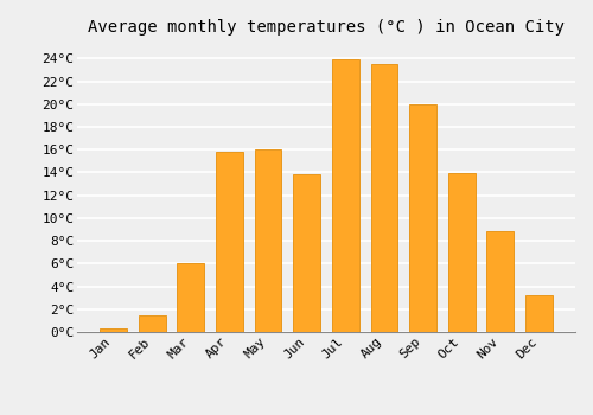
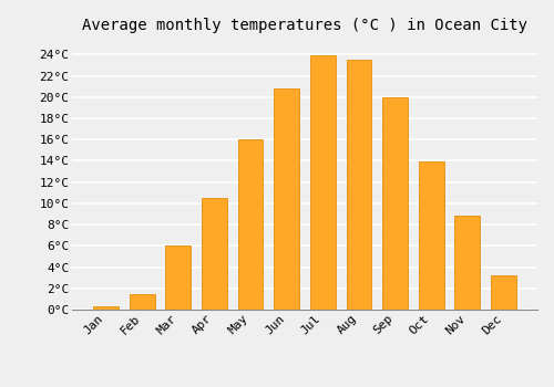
Apr: 15.8°C -> 10.5°C
Jun: 13.8°C -> 20.8°C
